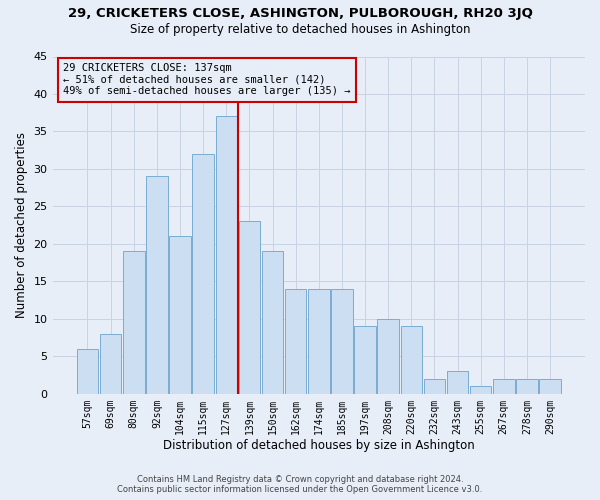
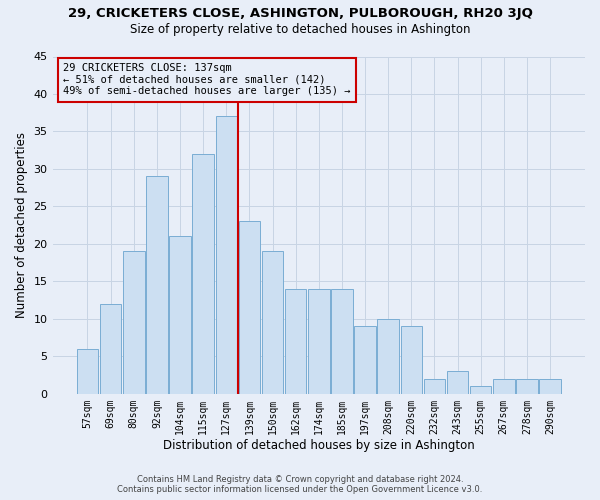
69sqm: 8 -> 12
